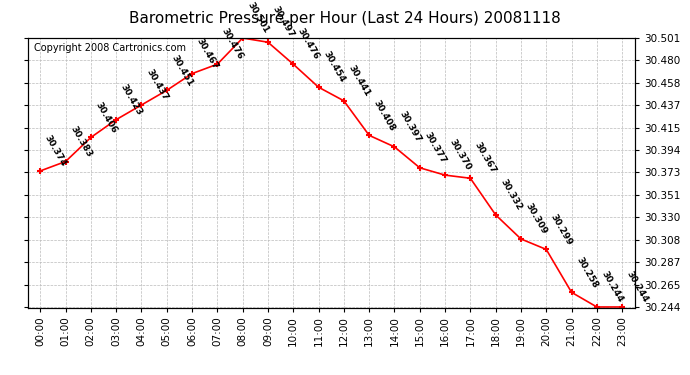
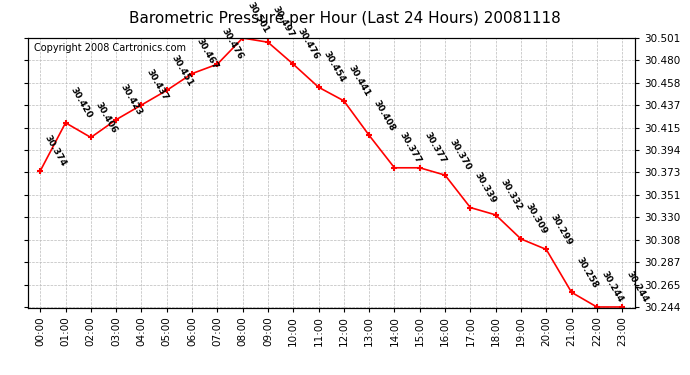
01:00: 30.383 -> 30.420
14:00: 30.397 -> 30.377
17:00: 30.367 -> 30.339
